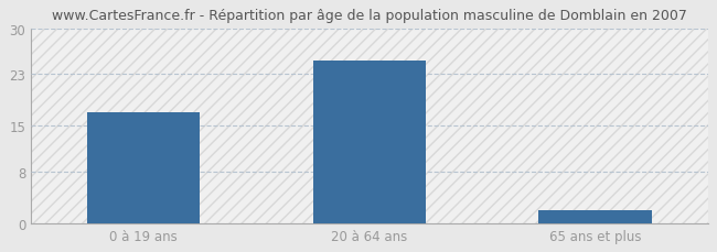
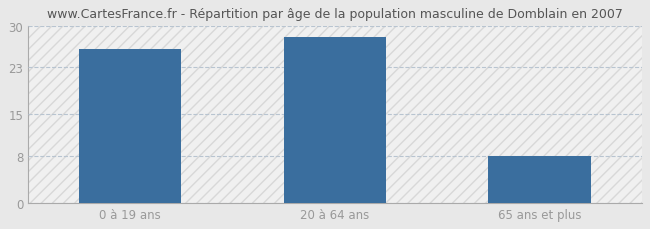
0 à 19 ans: 17 -> 26
20 à 64 ans: 25 -> 28
65 ans et plus: 2 -> 8
